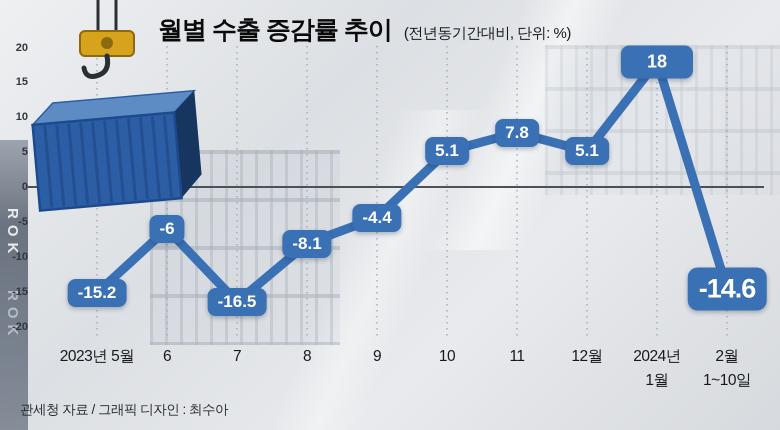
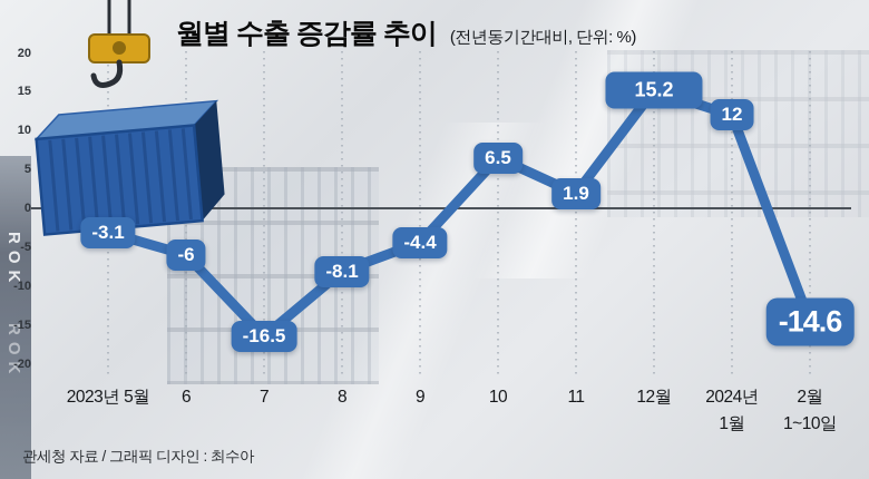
2023년 5월: -15.2 -> -3.1
10: 5.1 -> 6.5
11: 7.8 -> 1.9
12월: 5.1 -> 15.2
2024년 1월: 18 -> 12
